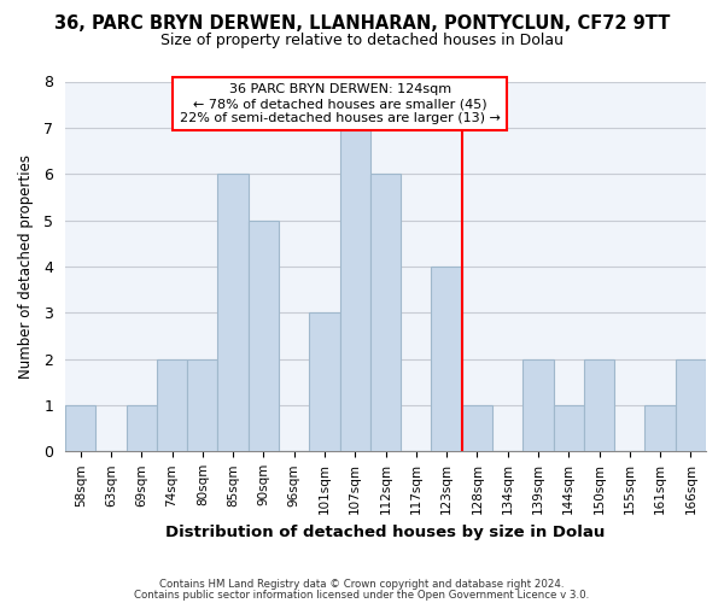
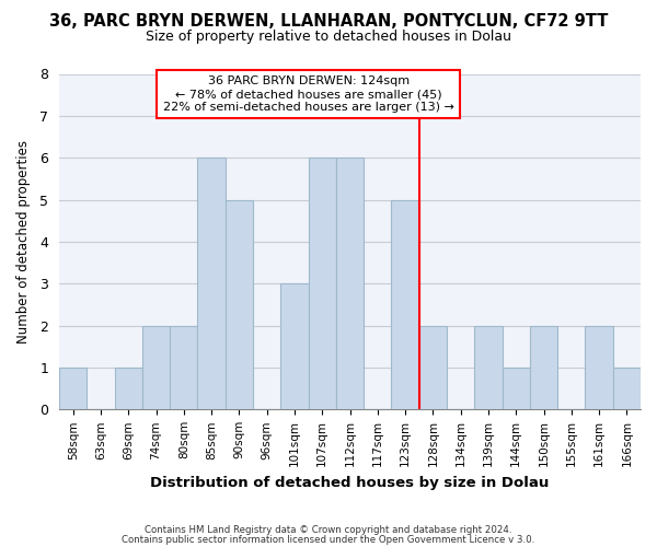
107sqm: 7 -> 6
123sqm: 4 -> 5
128sqm: 1 -> 2
161sqm: 1 -> 2
166sqm: 2 -> 1
